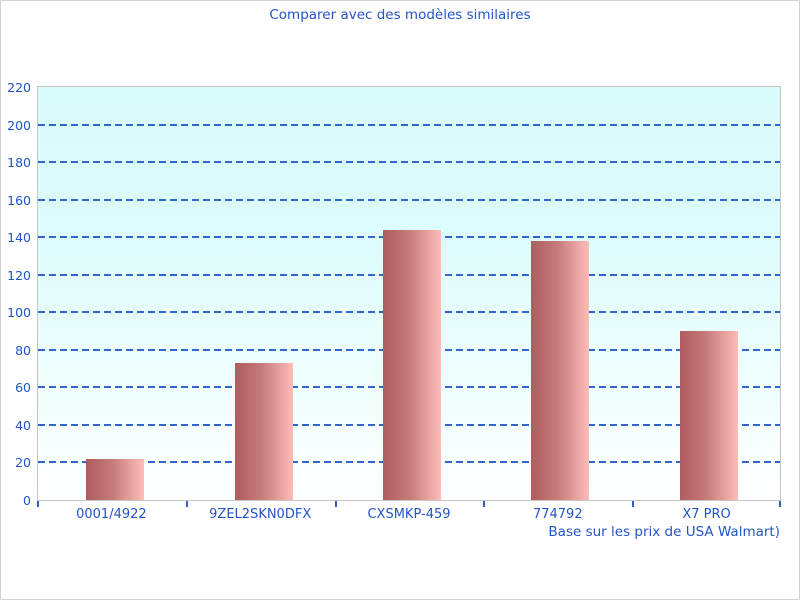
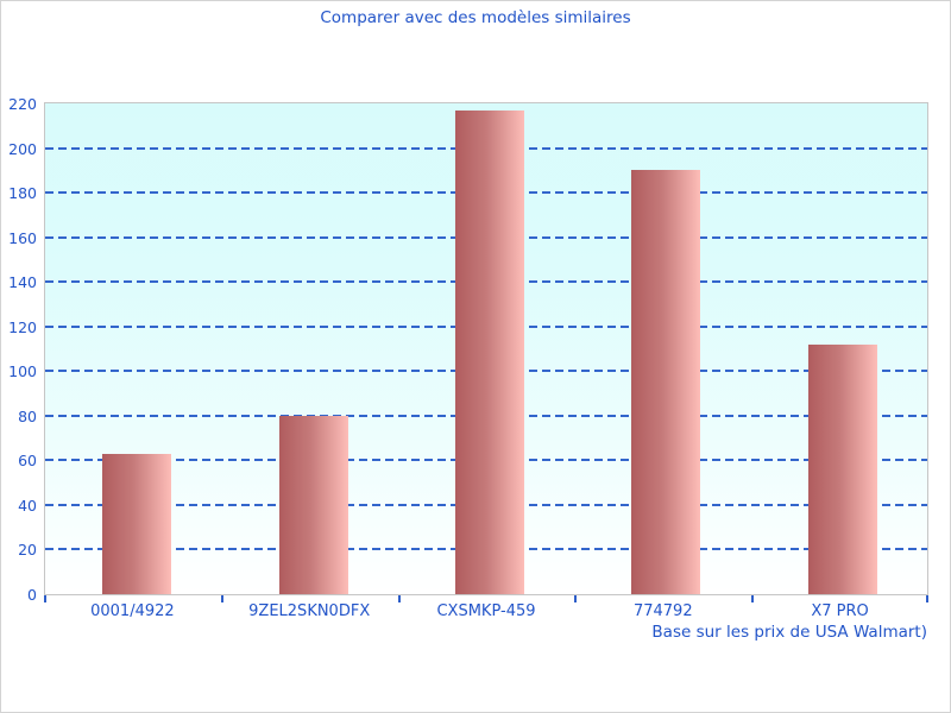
0001/4922: 22 -> 63
9ZEL2SKN0DFX: 73 -> 80
CXSMKP-459: 144 -> 217
774792: 138 -> 190
X7 PRO: 90 -> 112
